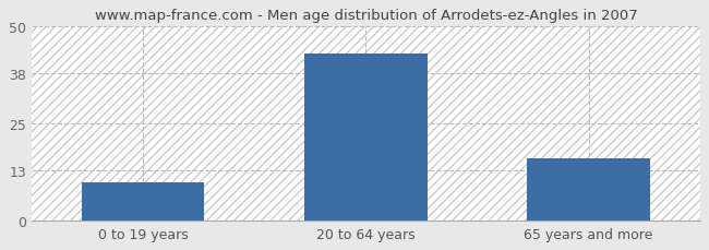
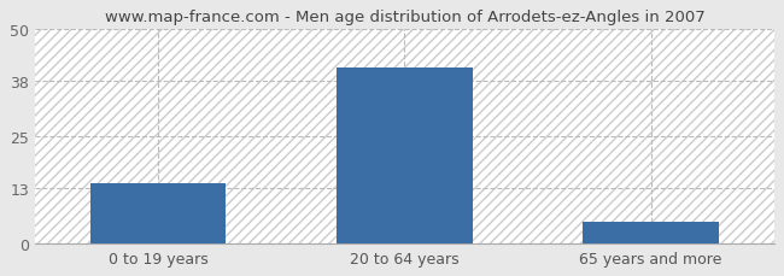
0 to 19 years: 10 -> 14
20 to 64 years: 43 -> 41
65 years and more: 16 -> 5
